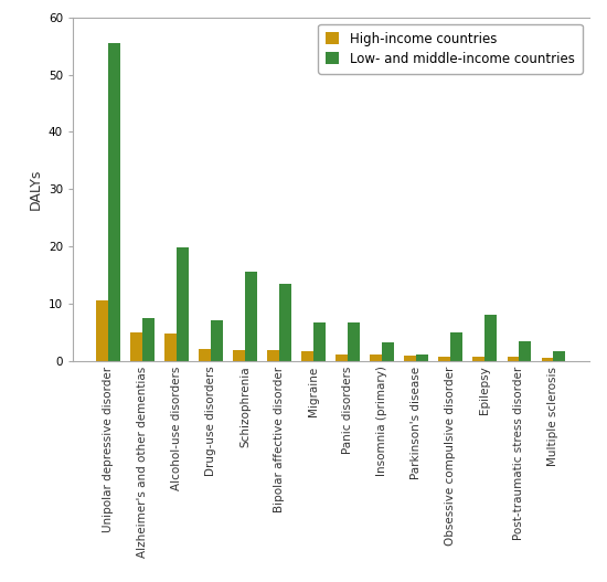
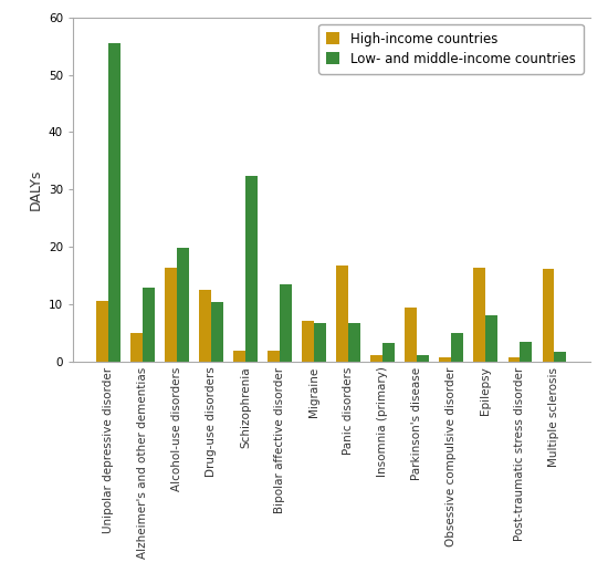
Low- and middle-income countries/Alzheimer's and other dementias: 7.5 -> 12.8
High-income countries/Alcohol-use disorders: 4.7 -> 16.4
High-income countries/Drug-use disorders: 2.0 -> 12.4
Low- and middle-income countries/Drug-use disorders: 7.0 -> 10.4
Low- and middle-income countries/Schizophrenia: 15.5 -> 32.4
High-income countries/Migraine: 1.6 -> 7.0
High-income countries/Panic disorders: 1.1 -> 16.8
High-income countries/Parkinson's disease: 1.0 -> 9.4
High-income countries/Epilepsy: 0.8 -> 16.4
High-income countries/Multiple sclerosis: 0.5 -> 16.2
